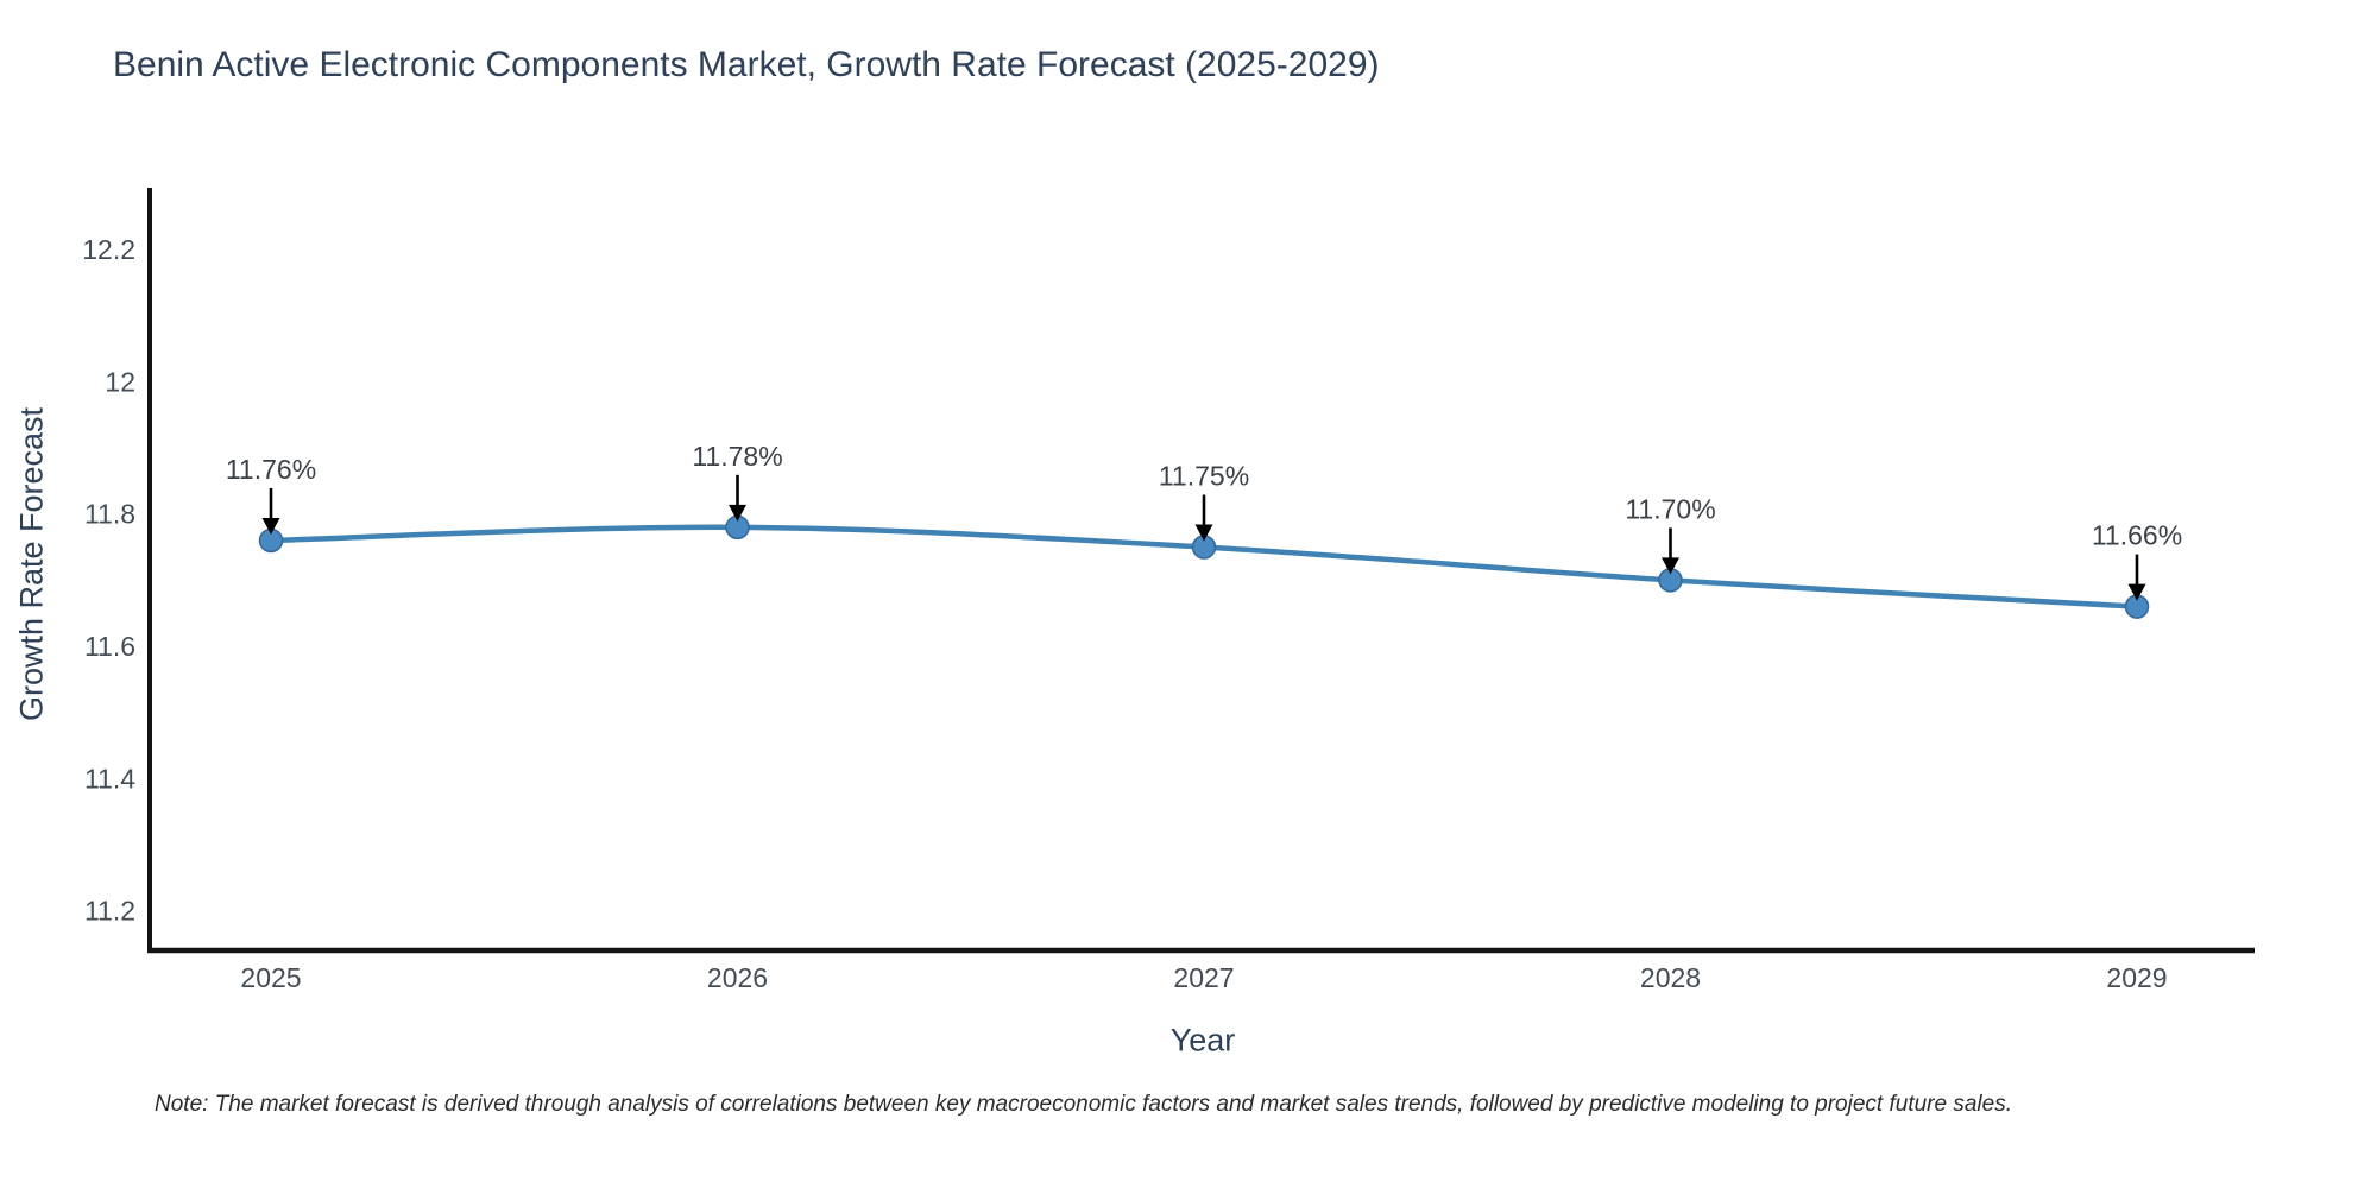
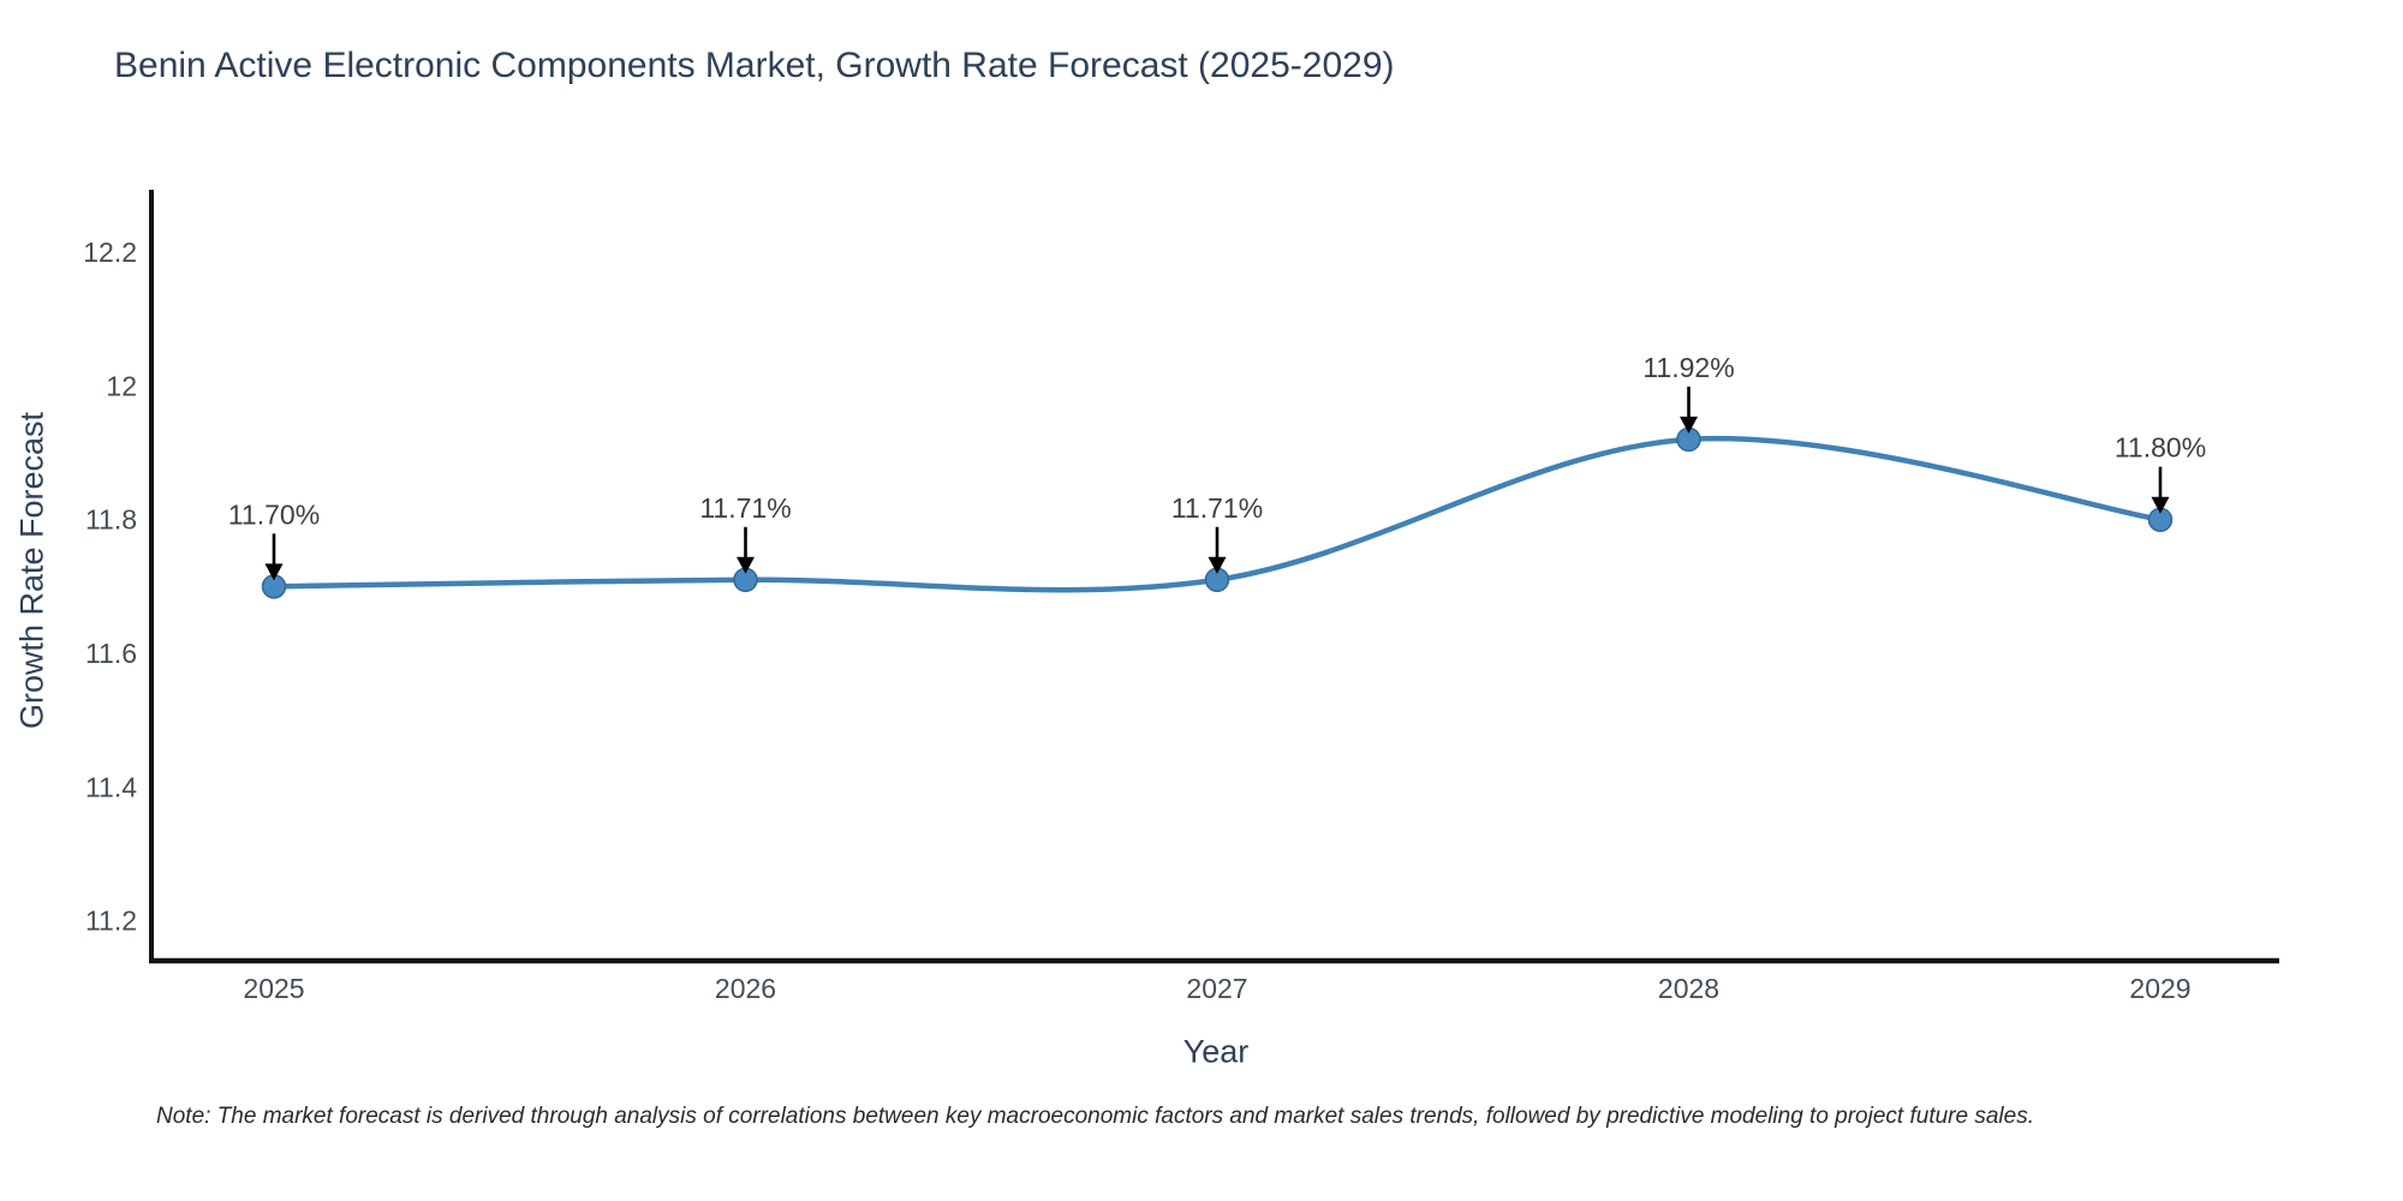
2025: 11.76% -> 11.70%
2026: 11.78% -> 11.71%
2027: 11.75% -> 11.71%
2028: 11.70% -> 11.92%
2029: 11.66% -> 11.80%
